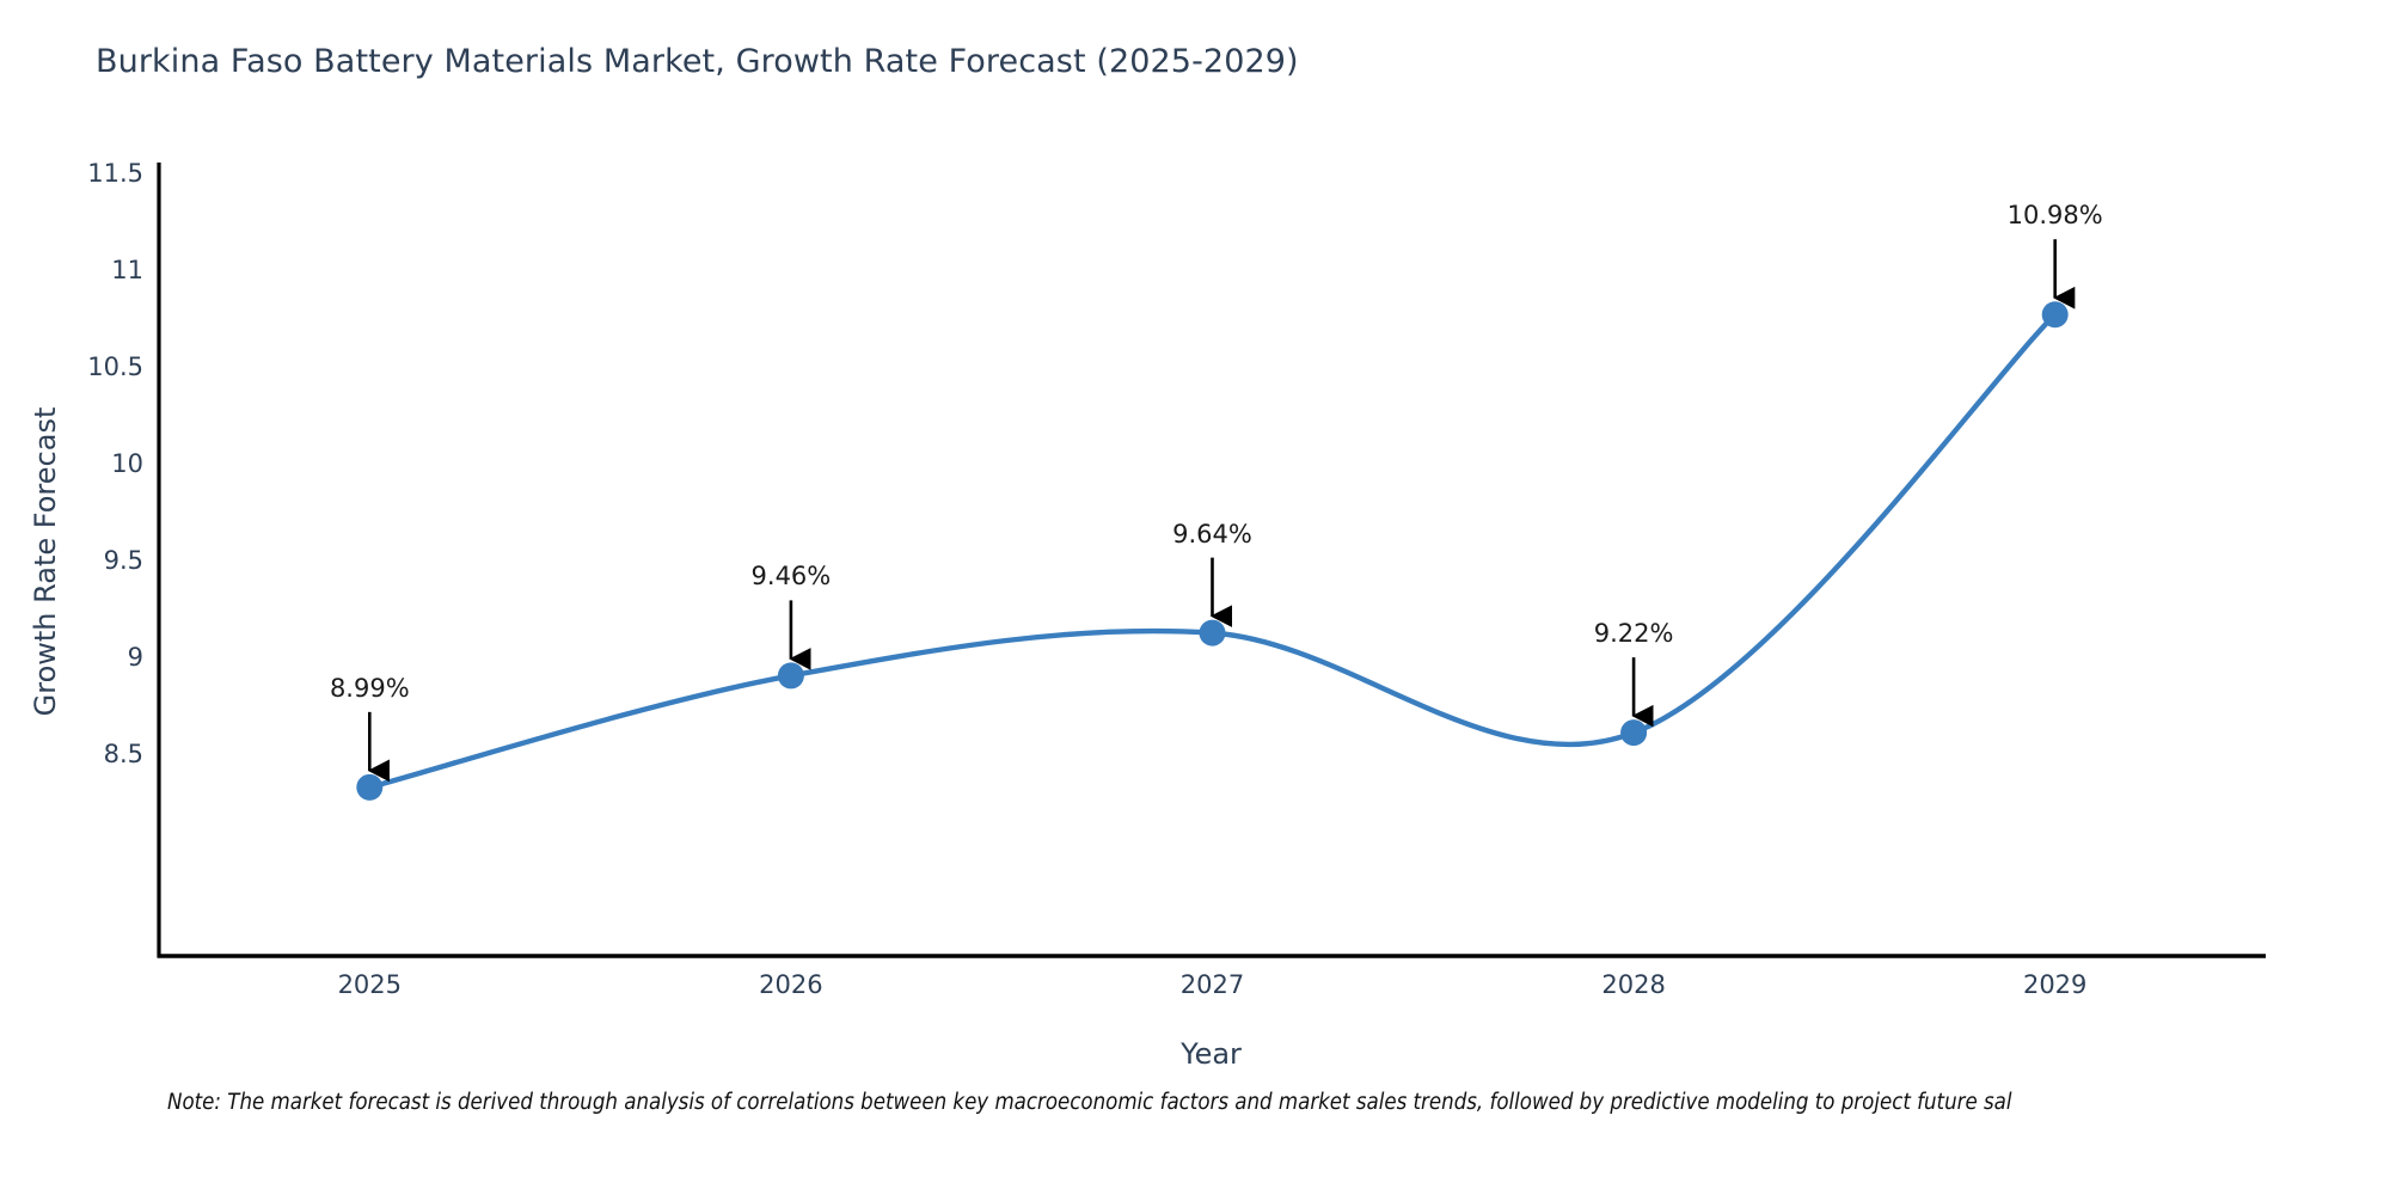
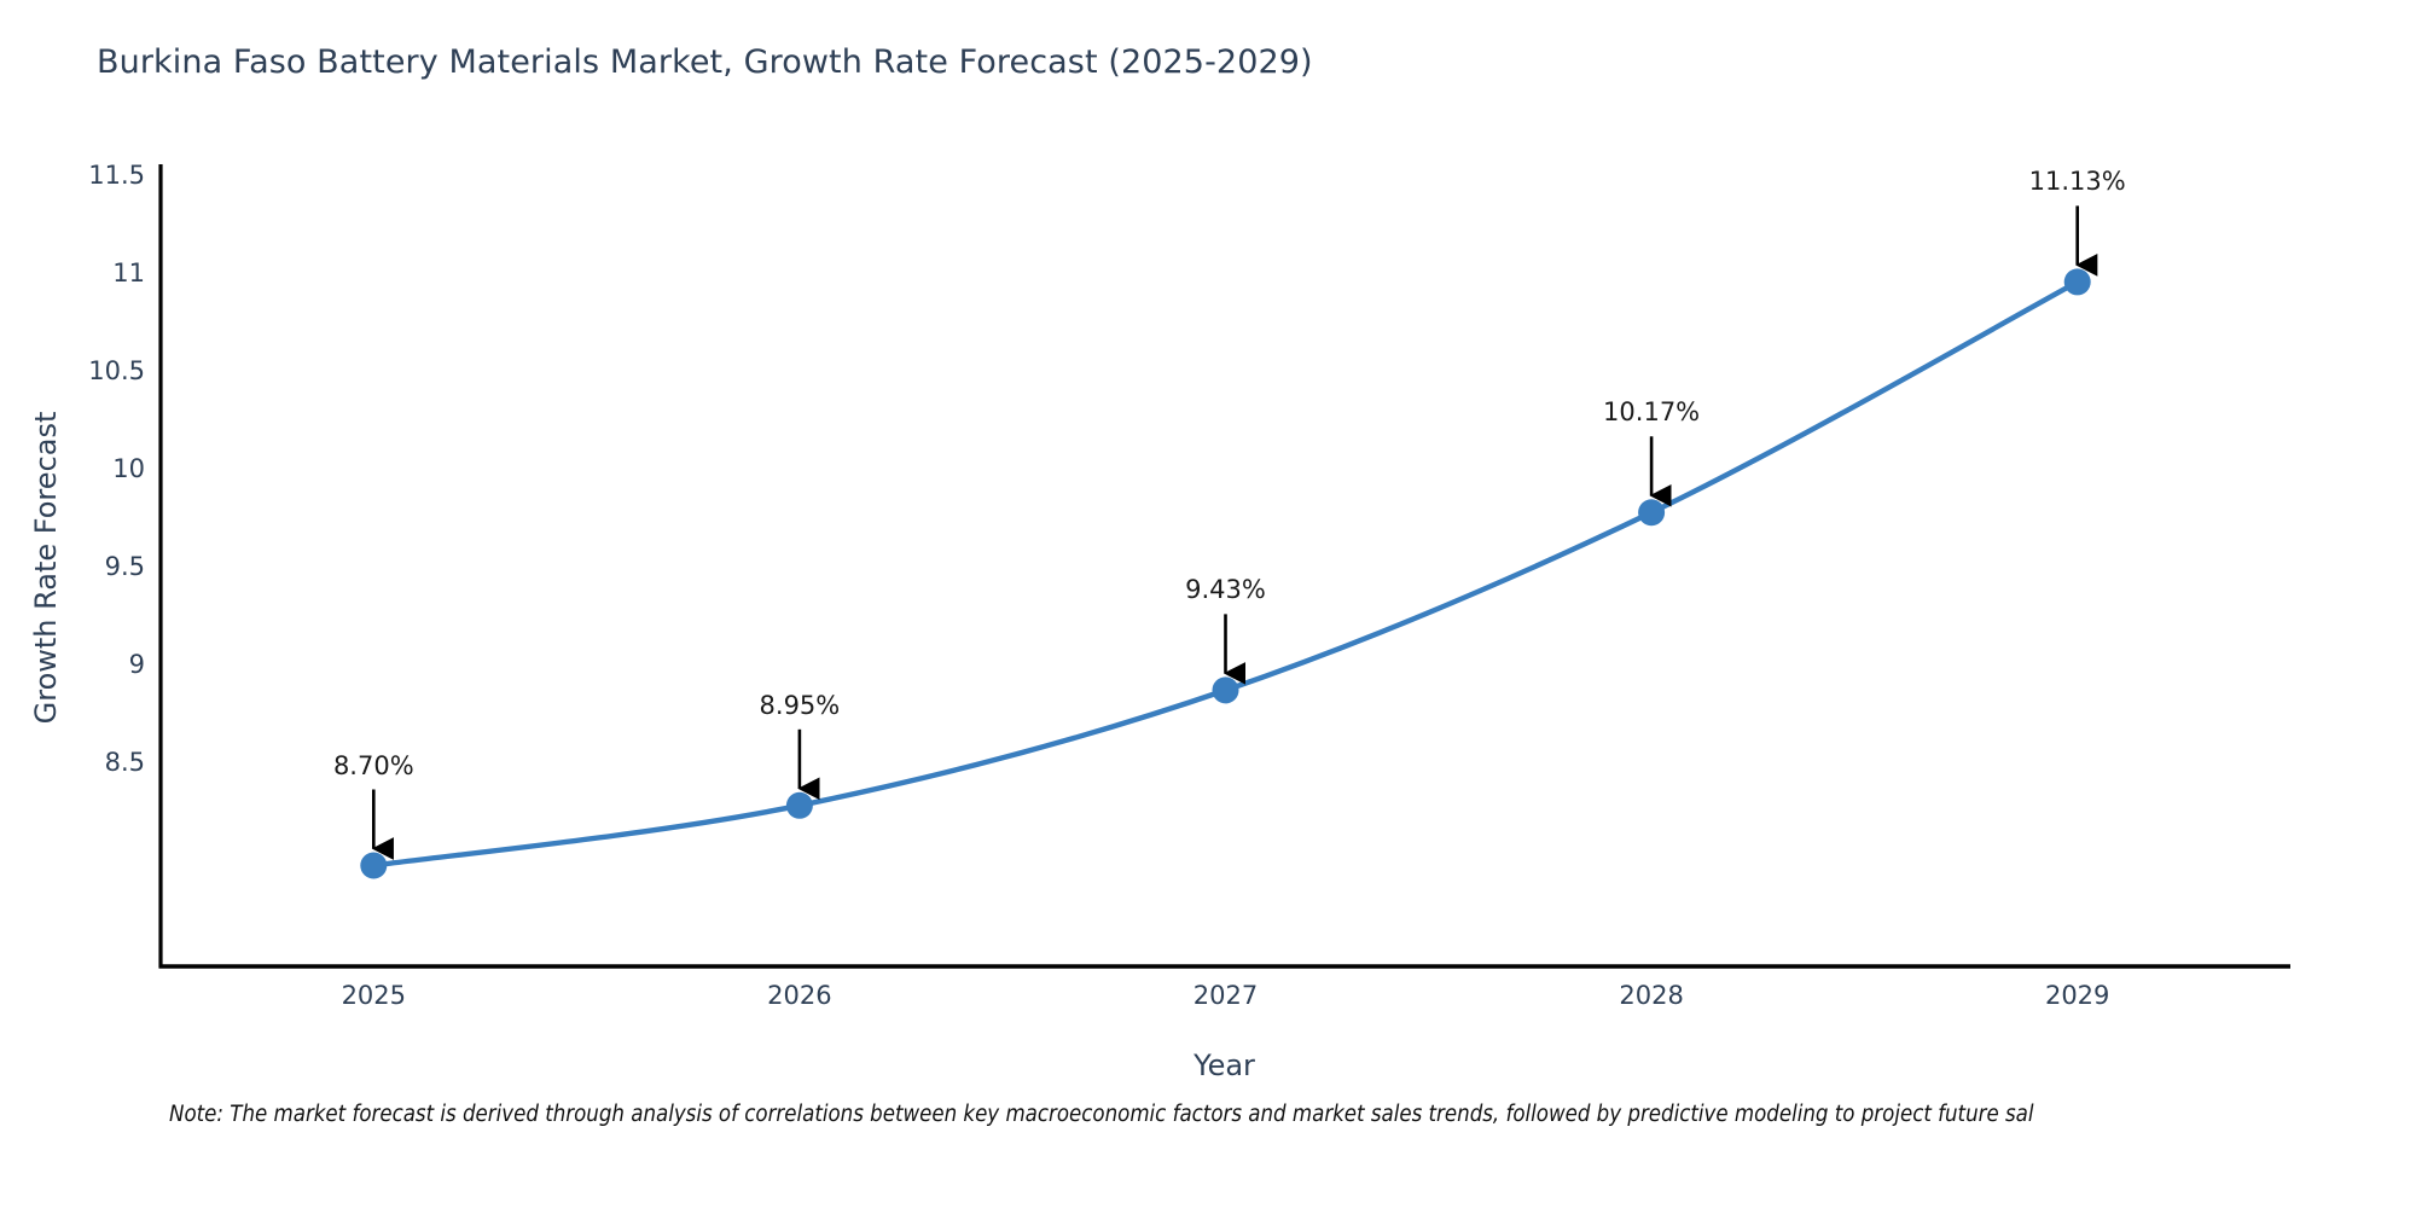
2025: 8.99% -> 8.70%
2026: 9.46% -> 8.95%
2027: 9.64% -> 9.43%
2028: 9.22% -> 10.17%
2029: 10.98% -> 11.13%
